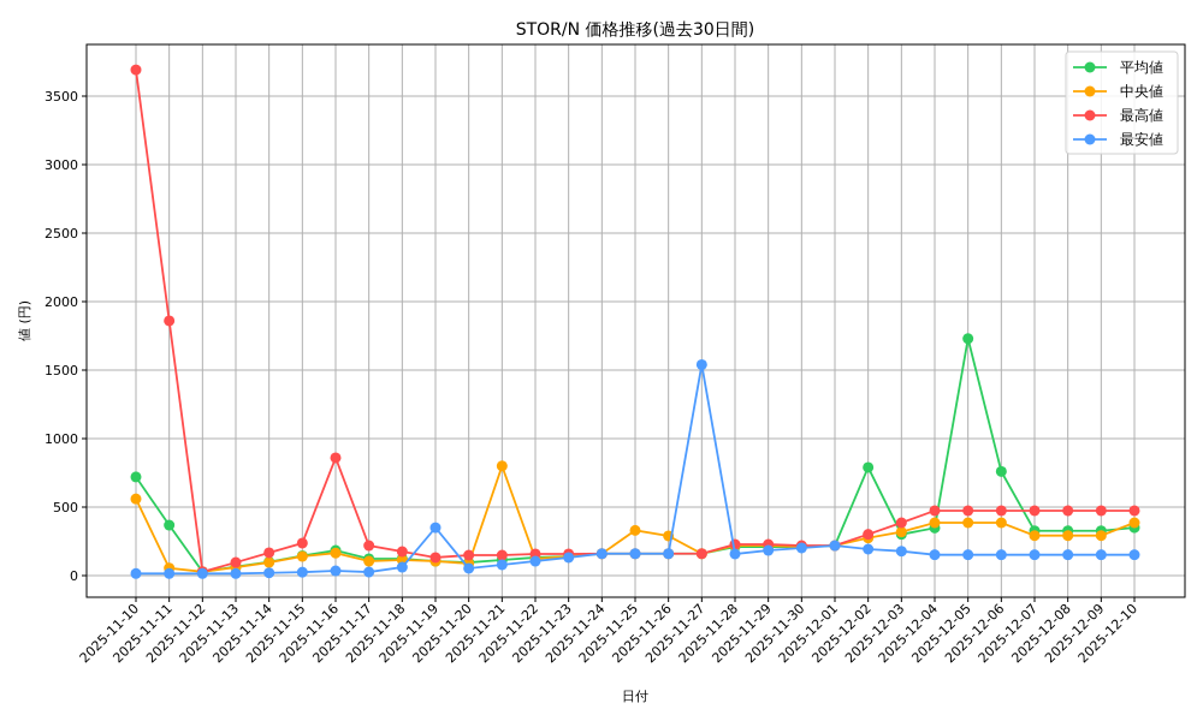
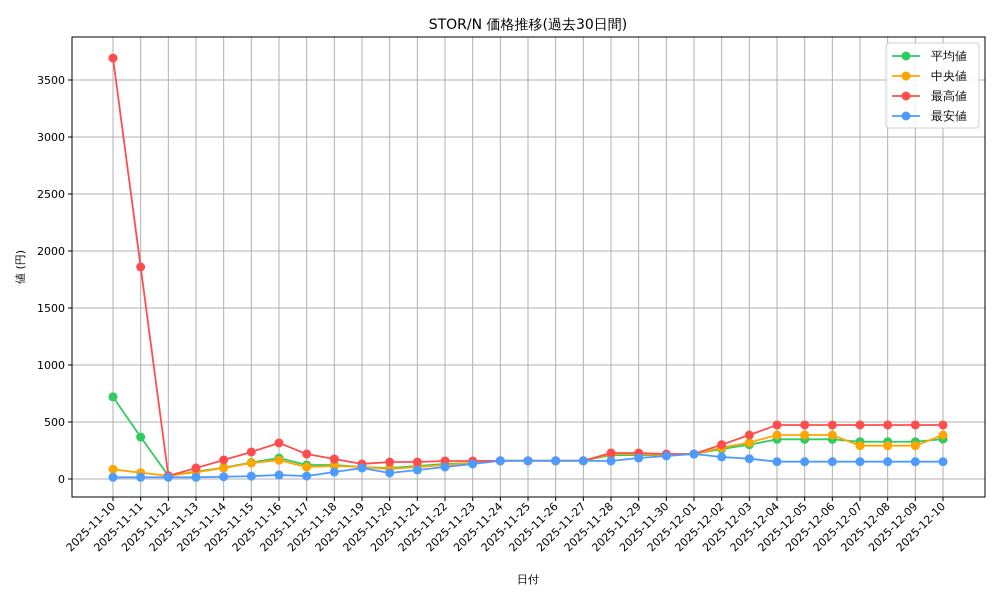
中央値/2025-11-10: 560 -> 80
最高値/2025-11-16: 860 -> 320
最安値/2025-11-19: 350 -> 100
中央値/2025-11-21: 800 -> 100
中央値/2025-11-25: 330 -> 160
中央値/2025-11-26: 290 -> 160
最安値/2025-11-27: 1540 -> 160
平均値/2025-12-02: 790 -> 260
平均値/2025-12-05: 1730 -> 350
平均値/2025-12-06: 760 -> 350
